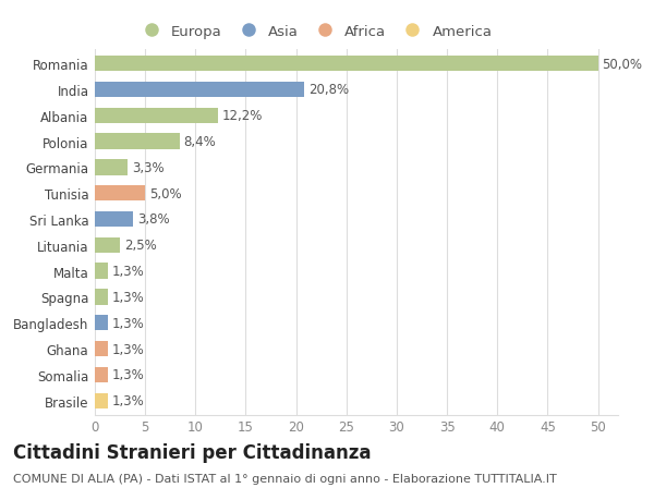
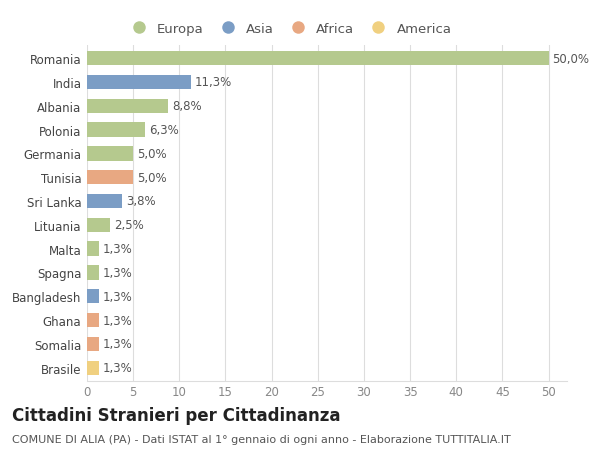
India: 20,8% -> 11,3%
Albania: 12,2% -> 8,8%
Polonia: 8,4% -> 6,3%
Germania: 3,3% -> 5,0%
